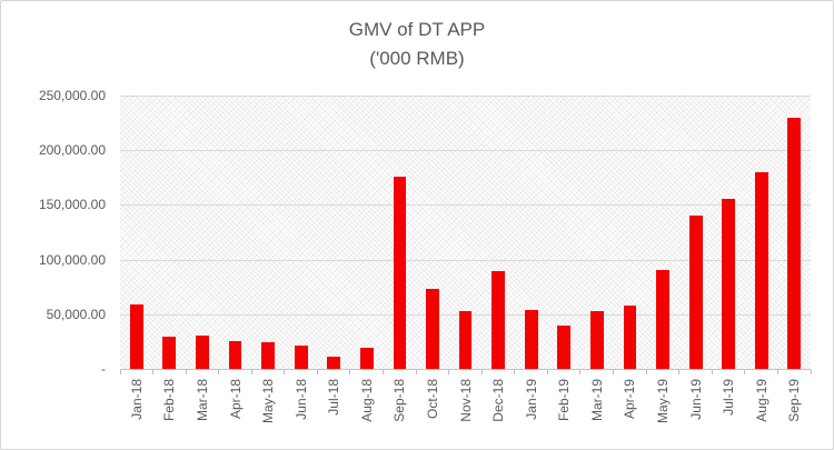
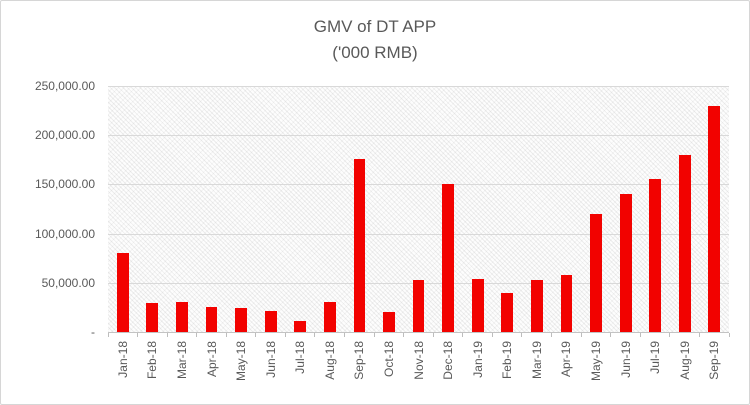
Jan-18: 60000 -> 80000
Aug-18: 20000 -> 30000
Oct-18: 70000 -> 20000
Dec-18: 90000 -> 150000
May-19: 90000 -> 120000
